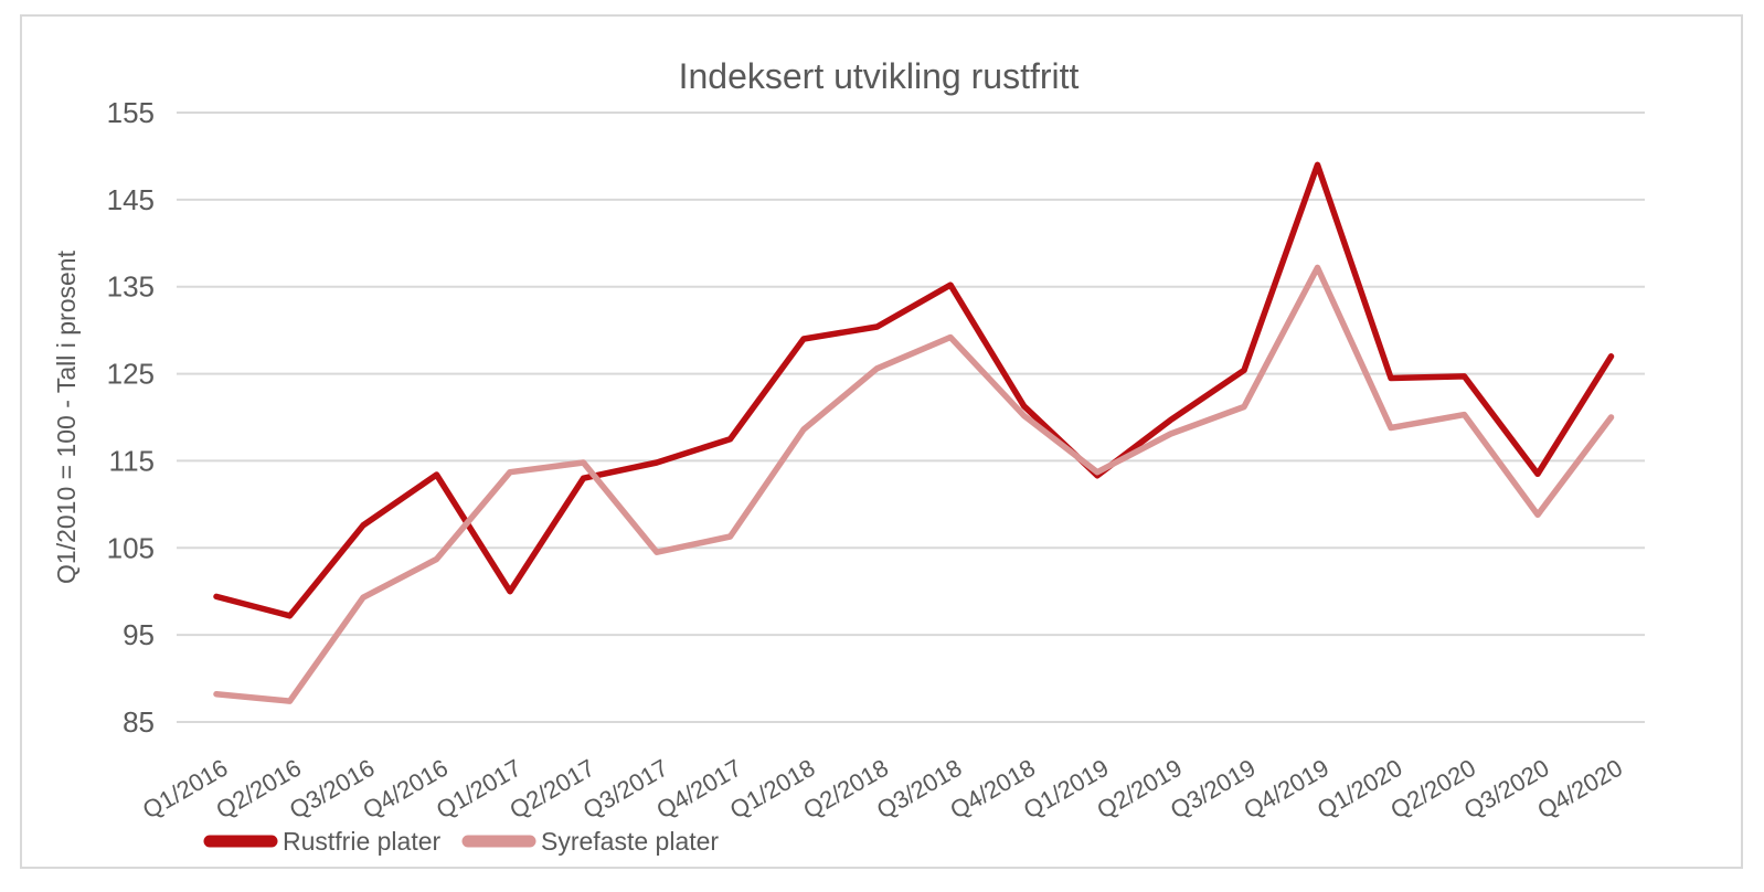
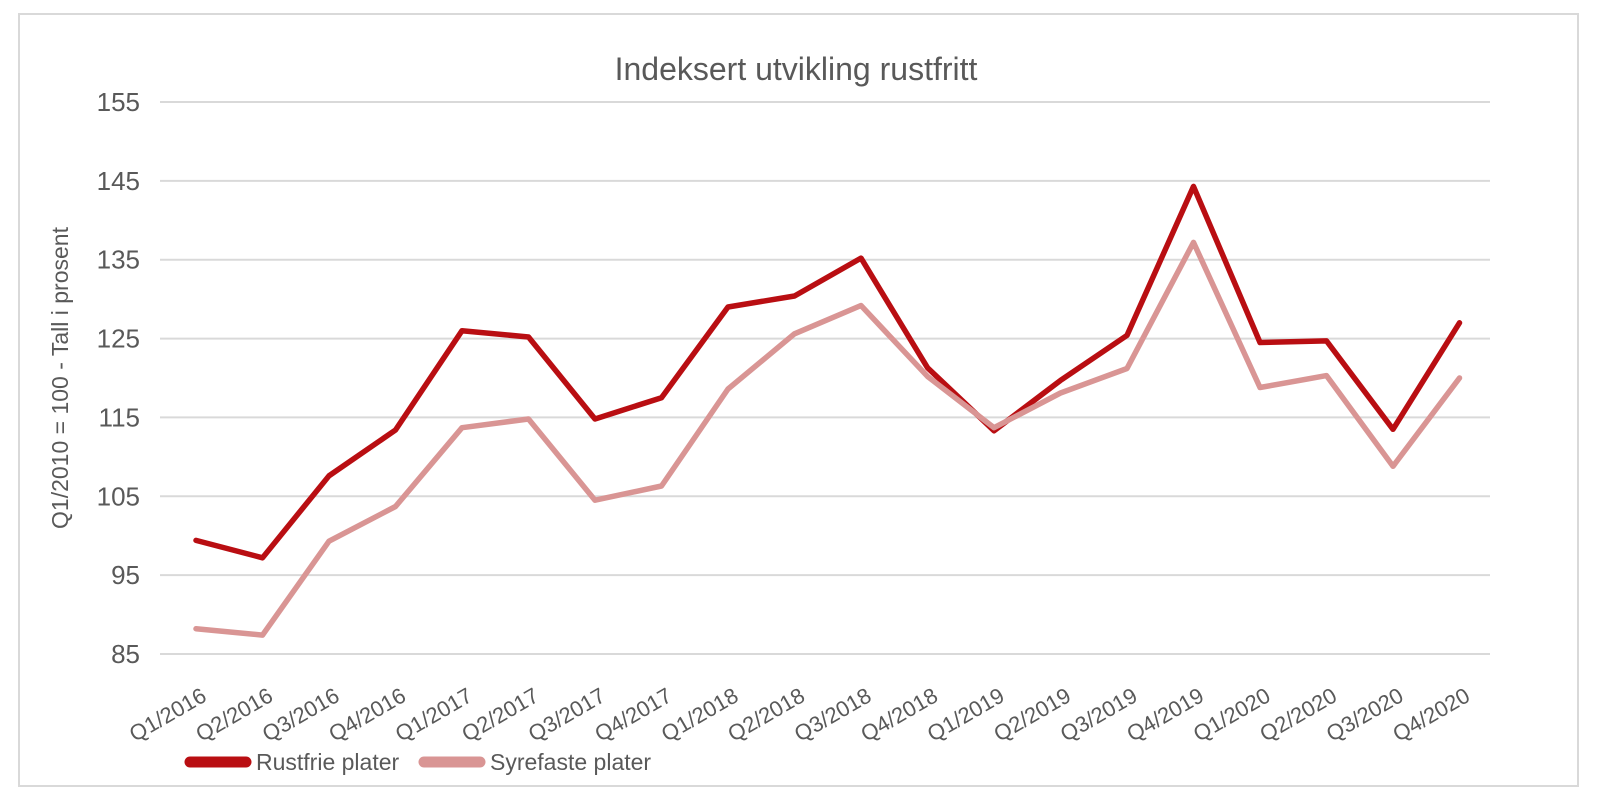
Rustfrie plater/Q1/2017: 100 -> 126
Rustfrie plater/Q2/2017: 113 -> 125
Rustfrie plater/Q4/2019: 149 -> 144
